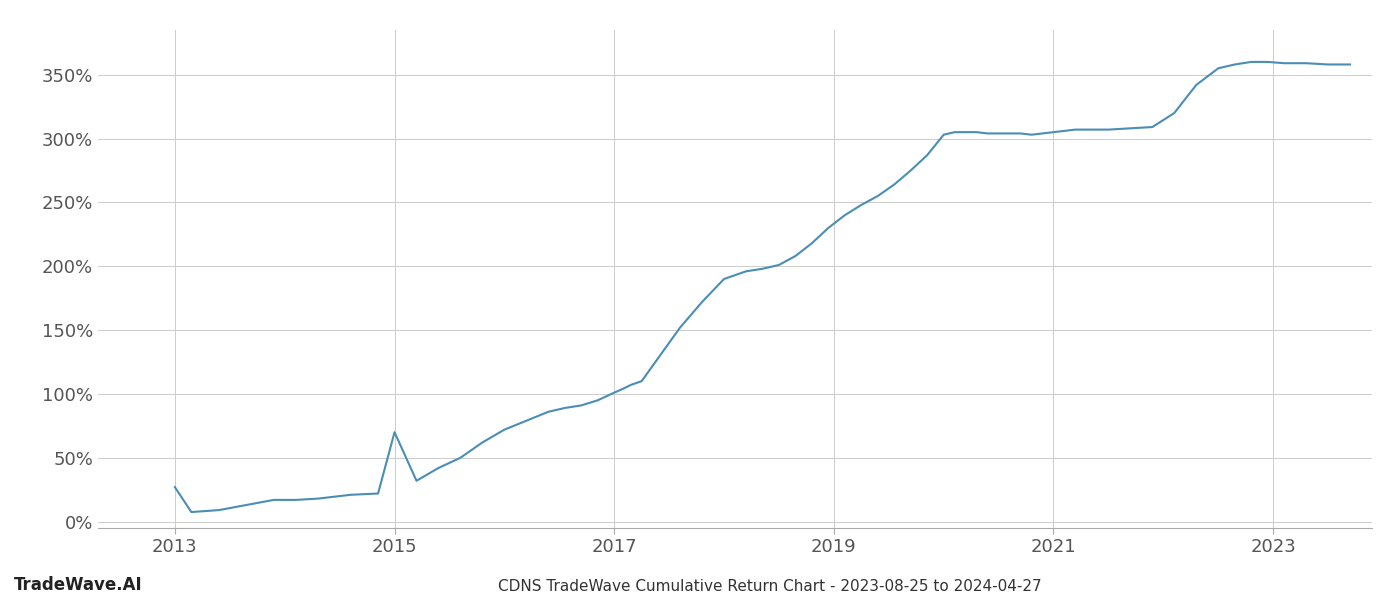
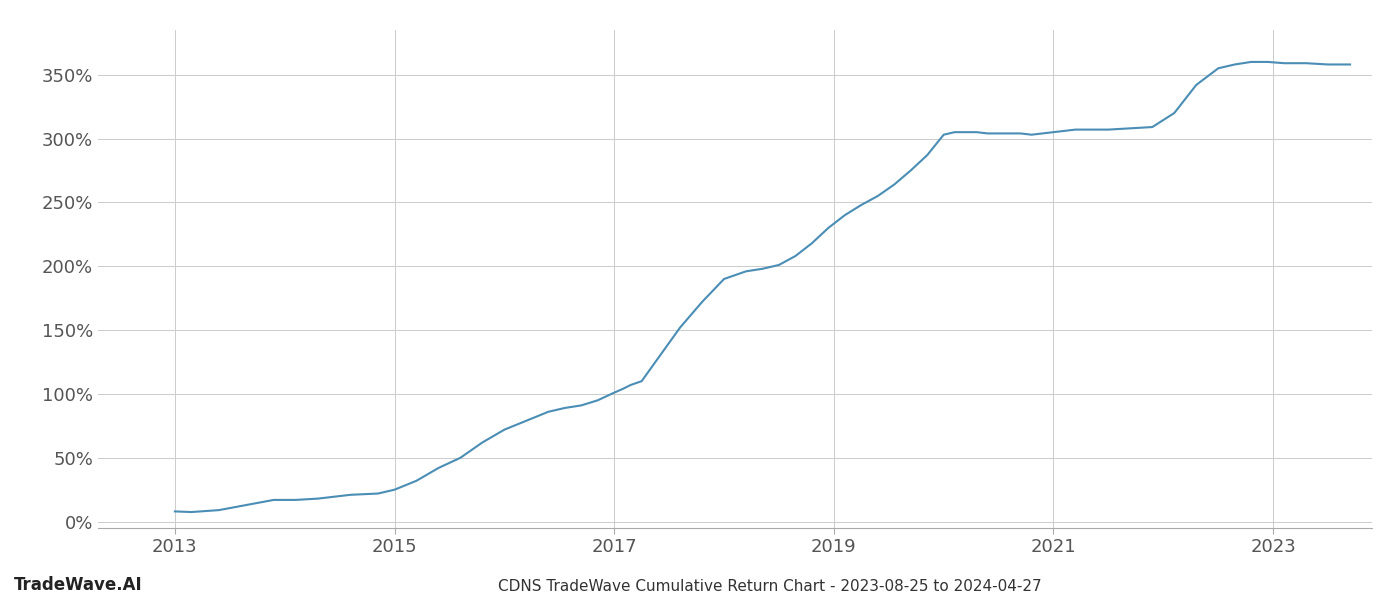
2013: 27% -> 8%
2015: 70% -> 25%
